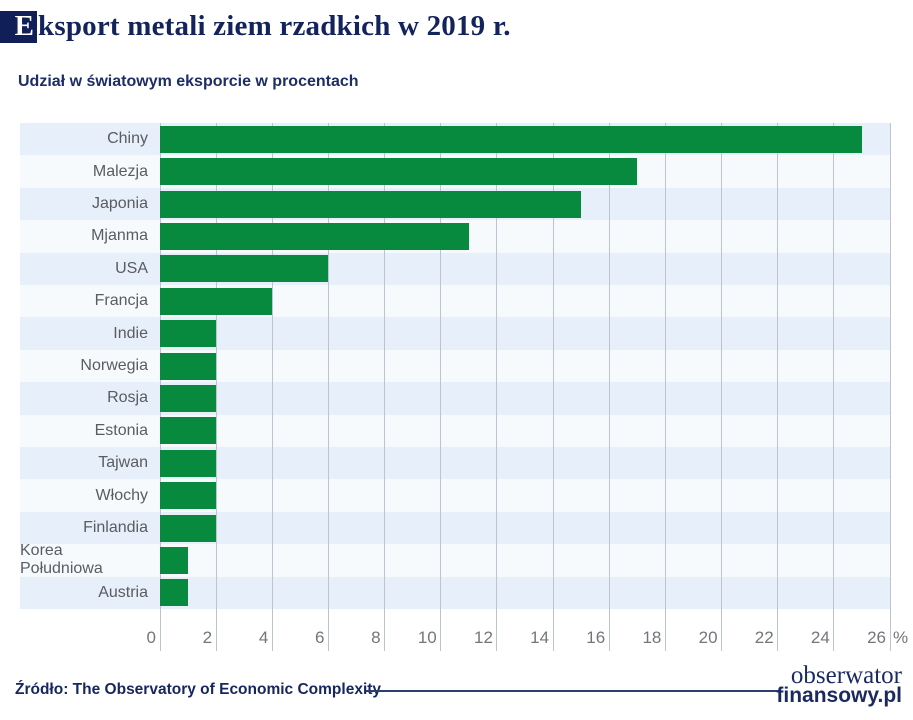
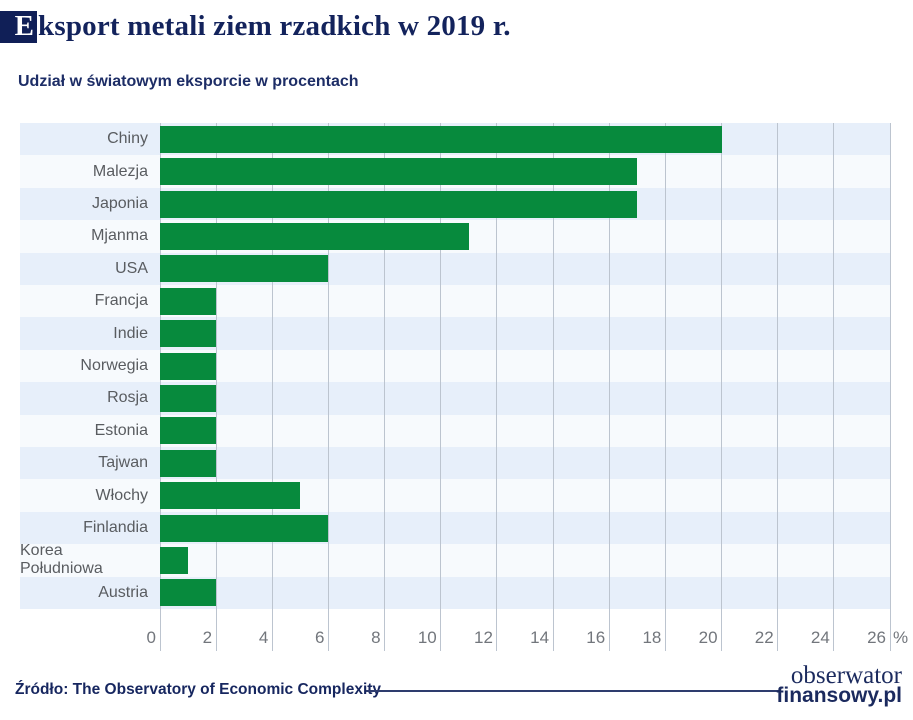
Chiny: 25 -> 20
Japonia: 15 -> 17
Francja: 4 -> 2
Włochy: 2 -> 5
Finlandia: 2 -> 6
Austria: 1 -> 2
